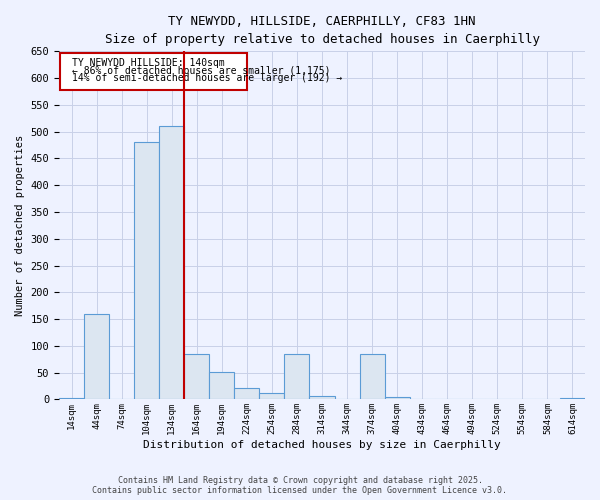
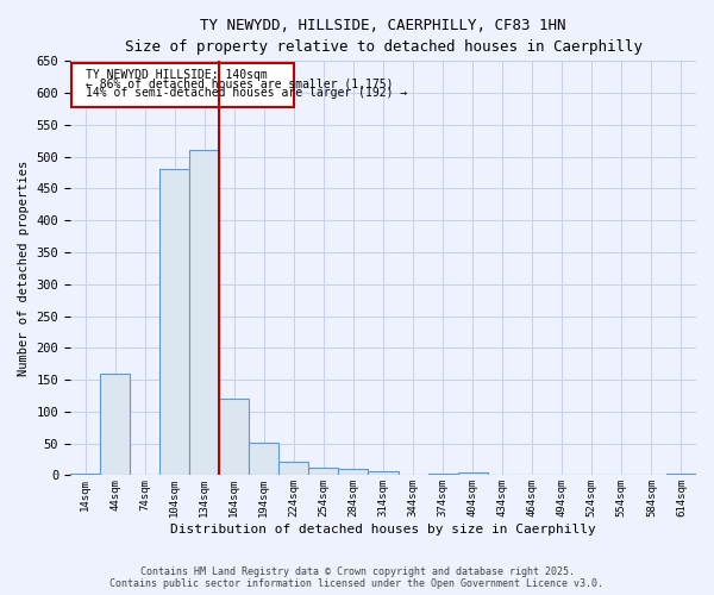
164sqm: 84 -> 120
284sqm: 84 -> 10
374sqm: 84 -> 3
